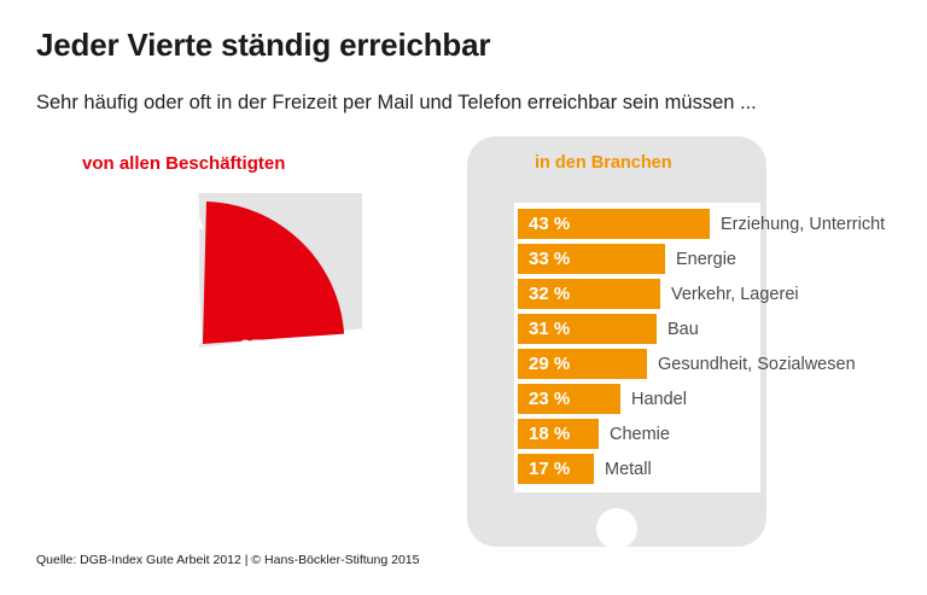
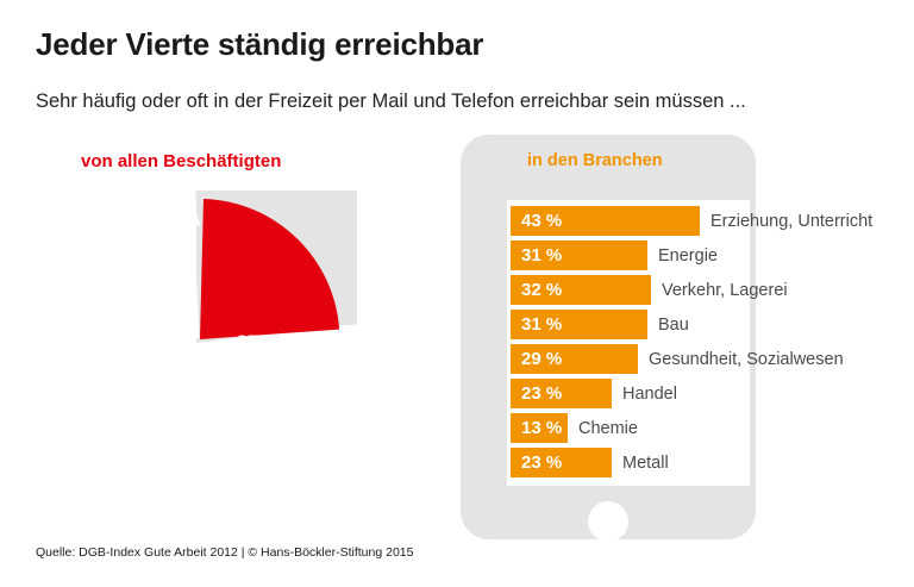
in den Branchen/Energie: 33 -> 31
in den Branchen/Chemie: 18 -> 13
in den Branchen/Metall: 17 -> 23
